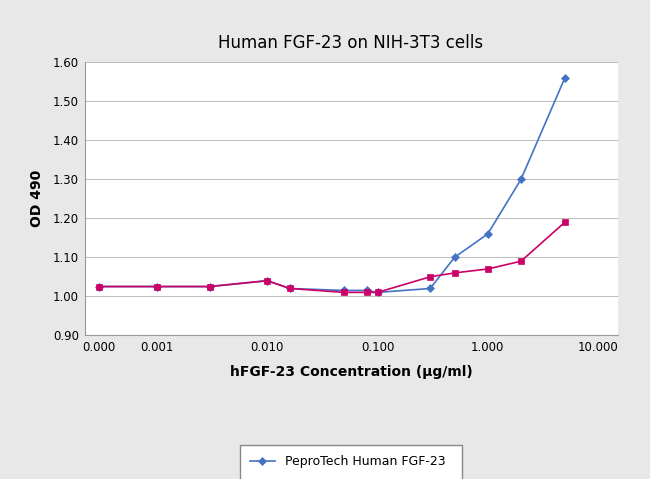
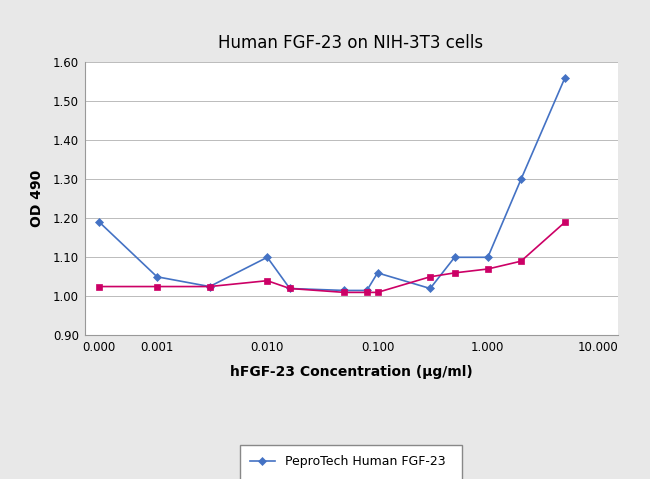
PeproTech Human FGF-23/0.000: 1.025 -> 1.190
PeproTech Human FGF-23/0.001: 1.025 -> 1.050
PeproTech Human FGF-23/0.010: 1.040 -> 1.100
PeproTech Human FGF-23/0.100: 1.010 -> 1.060
PeproTech Human FGF-23/1.000: 1.160 -> 1.100
